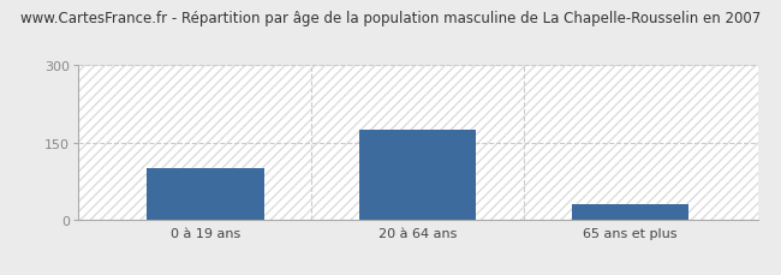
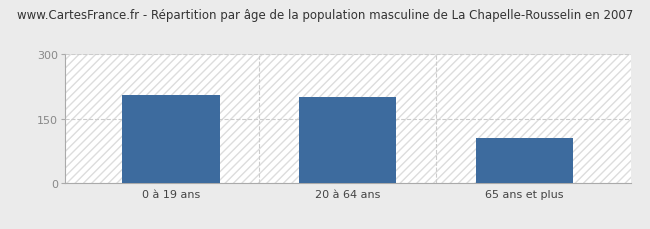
0 à 19 ans: 100 -> 205
20 à 64 ans: 175 -> 200
65 ans et plus: 30 -> 105
